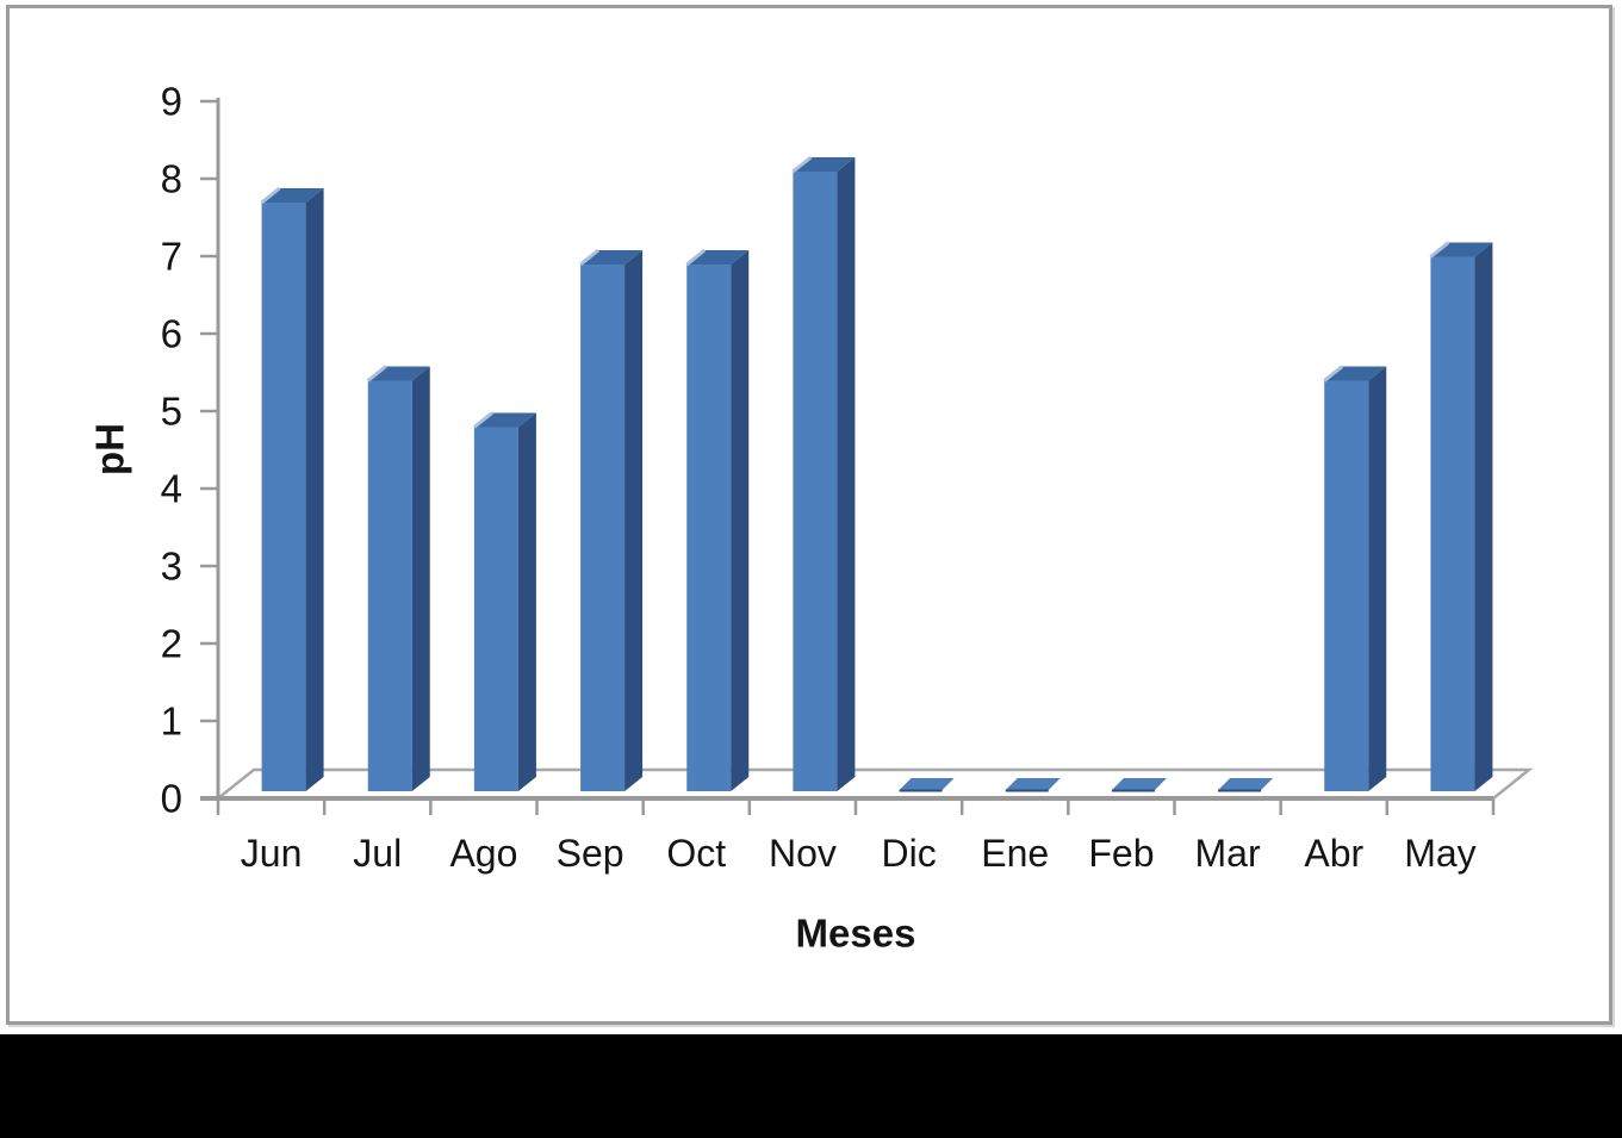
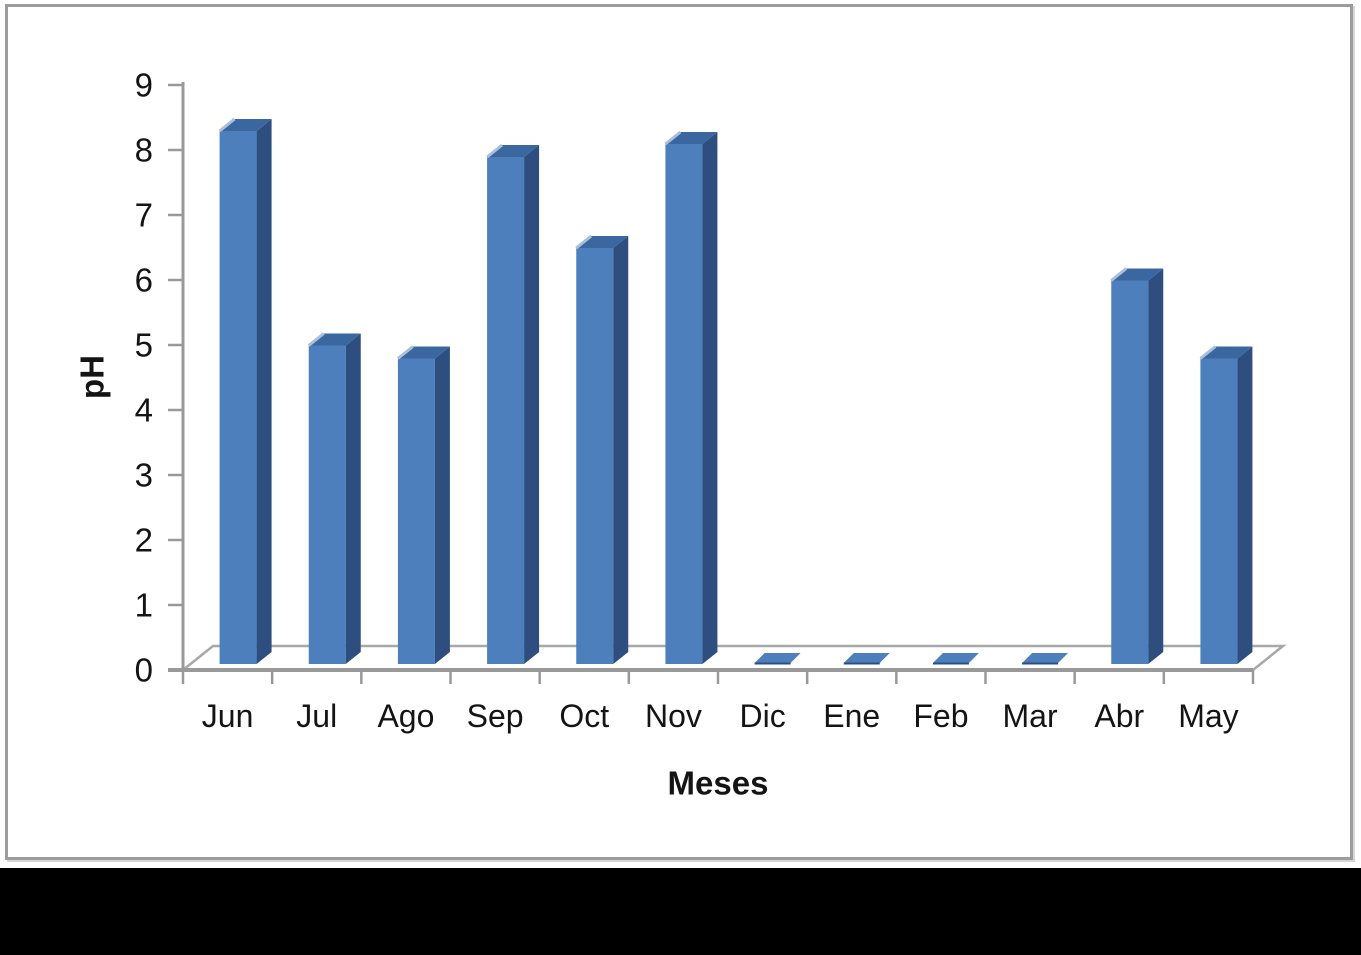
Jun: 7.6 -> 8.2
Jul: 5.3 -> 4.9
Sep: 6.8 -> 7.8
Oct: 6.8 -> 6.4
Abr: 5.3 -> 5.9
May: 6.9 -> 4.7
